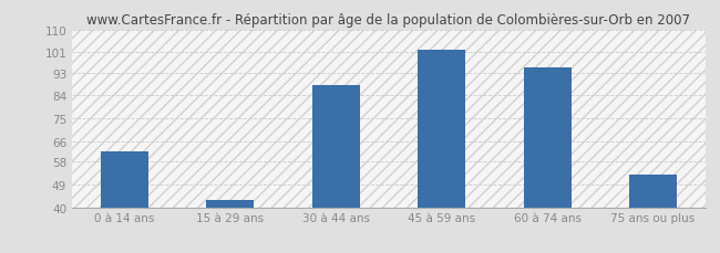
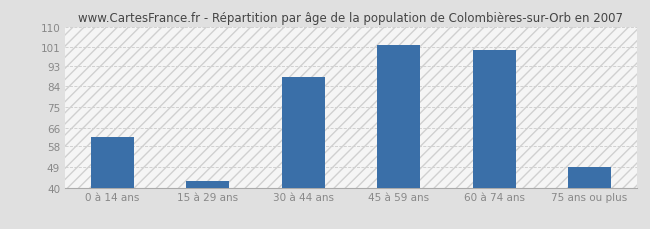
60 à 74 ans: 95 -> 100
75 ans ou plus: 53 -> 49
